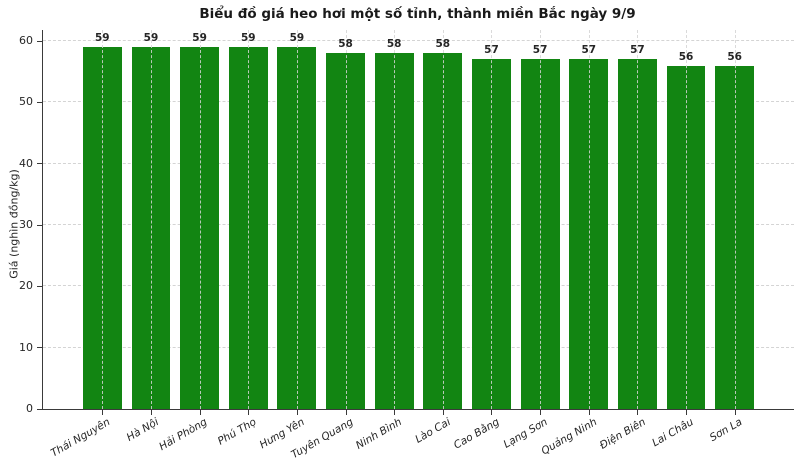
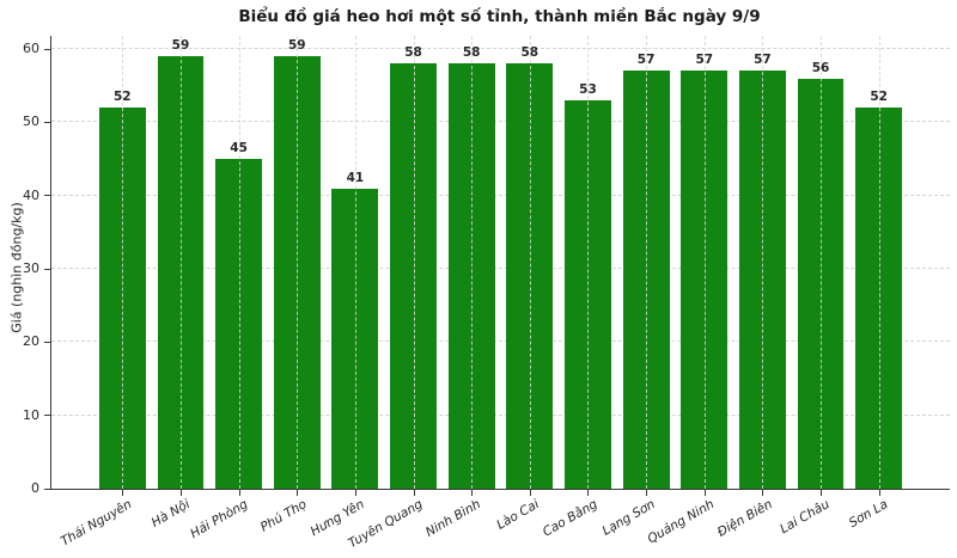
Thái Nguyên: 59 -> 52
Hải Phòng: 59 -> 45
Hưng Yên: 59 -> 41
Cao Bằng: 57 -> 53
Sơn La: 56 -> 52
